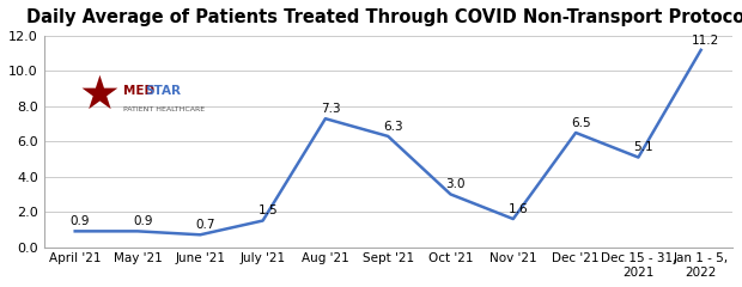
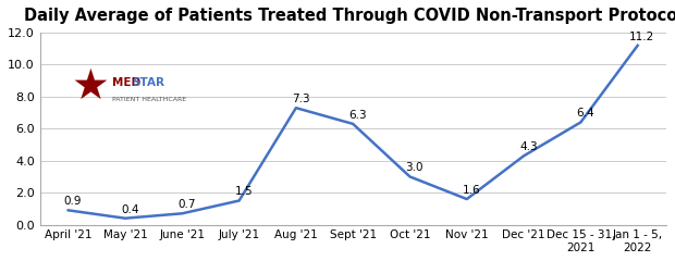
May '21: 0.9 -> 0.4
Dec '21: 6.5 -> 4.3
Dec 15 - 31, 2021: 5.1 -> 6.4
